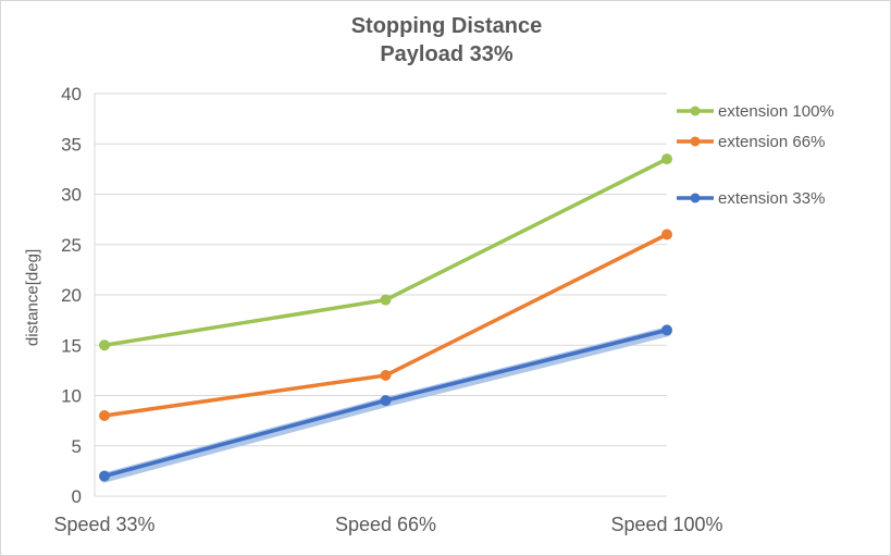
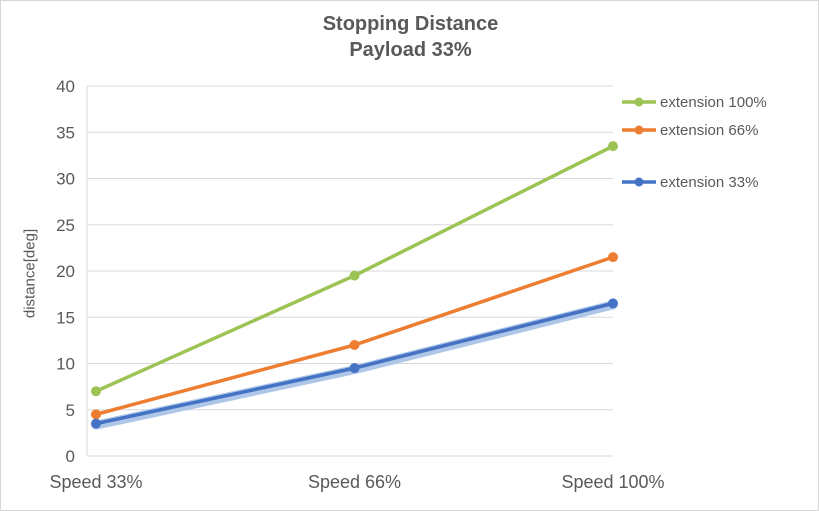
extension 100%/Speed 33%: 15 -> 7
extension 66%/Speed 33%: 8 -> 4
extension 33%/Speed 33%: 2 -> 4
extension 66%/Speed 100%: 26 -> 22
